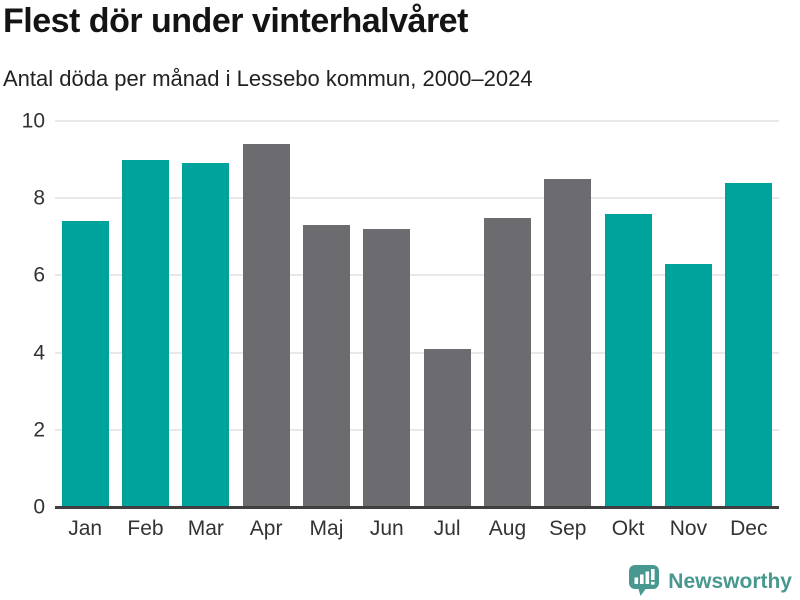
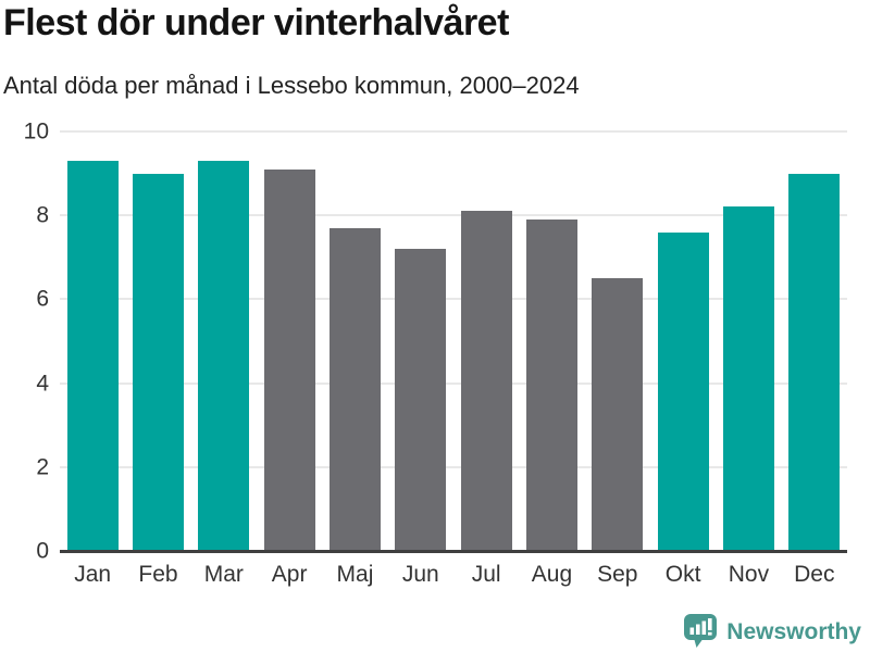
Jan: 7.4 -> 9.3
Mar: 8.9 -> 9.3
Apr: 9.4 -> 9.1
Maj: 7.3 -> 7.7
Jul: 4.1 -> 8.1
Aug: 7.5 -> 7.9
Sep: 8.5 -> 6.5
Nov: 6.3 -> 8.2
Dec: 8.4 -> 9.0
